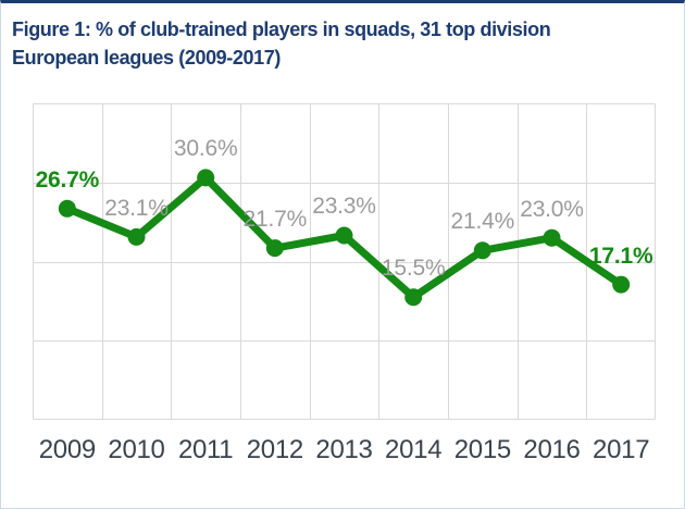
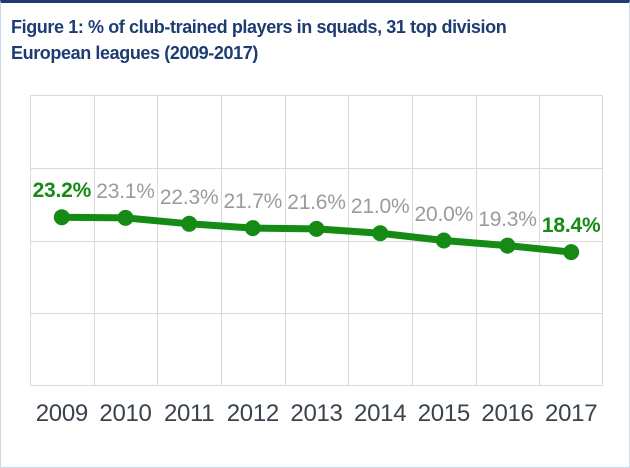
2009: 26.7% -> 23.2%
2011: 30.6% -> 22.3%
2013: 23.3% -> 21.6%
2014: 15.5% -> 21.0%
2015: 21.4% -> 20.0%
2016: 23.0% -> 19.3%
2017: 17.1% -> 18.4%
